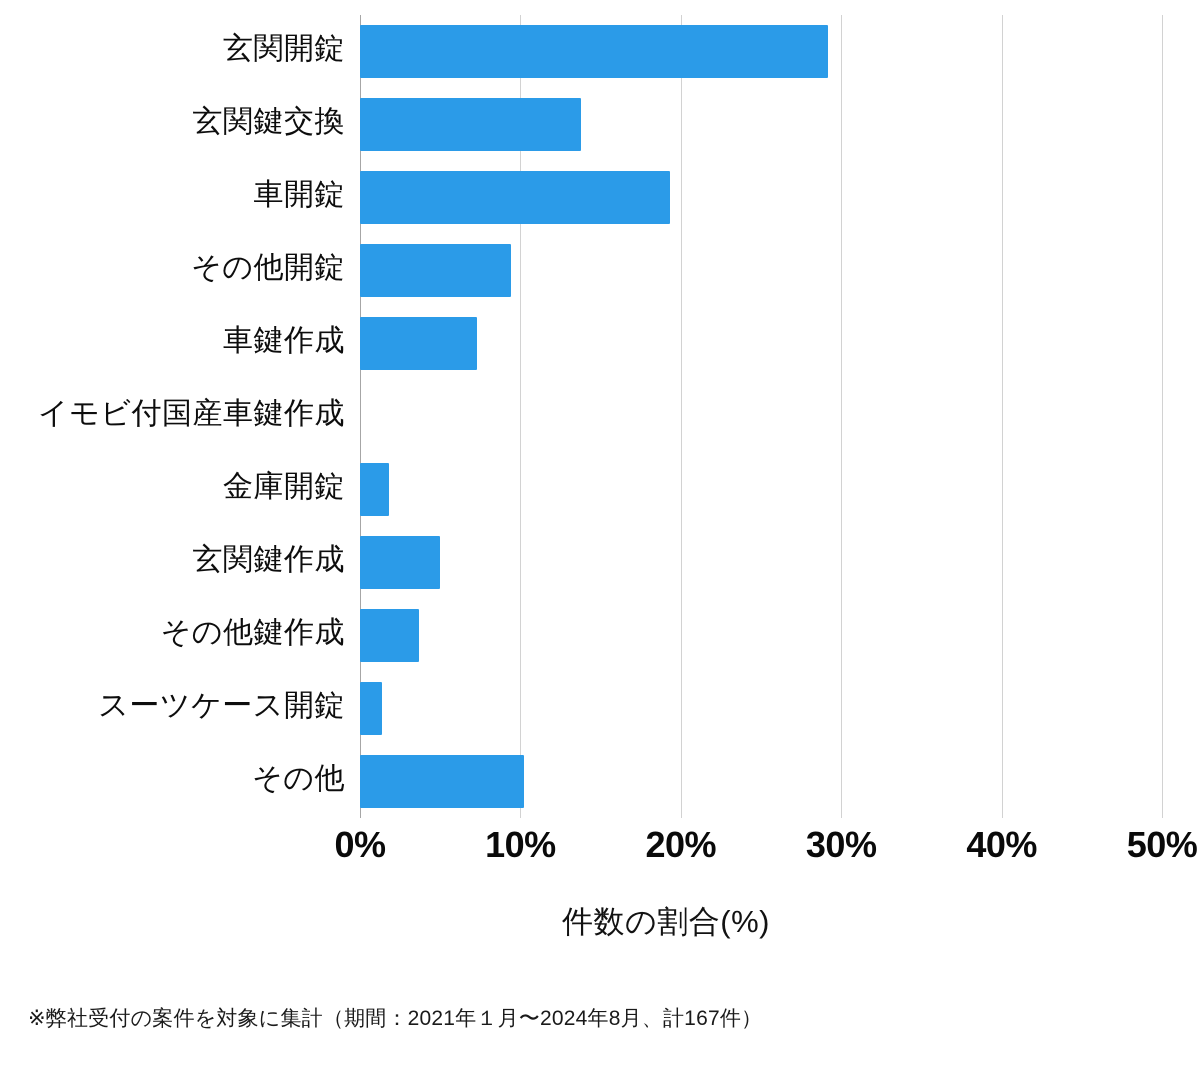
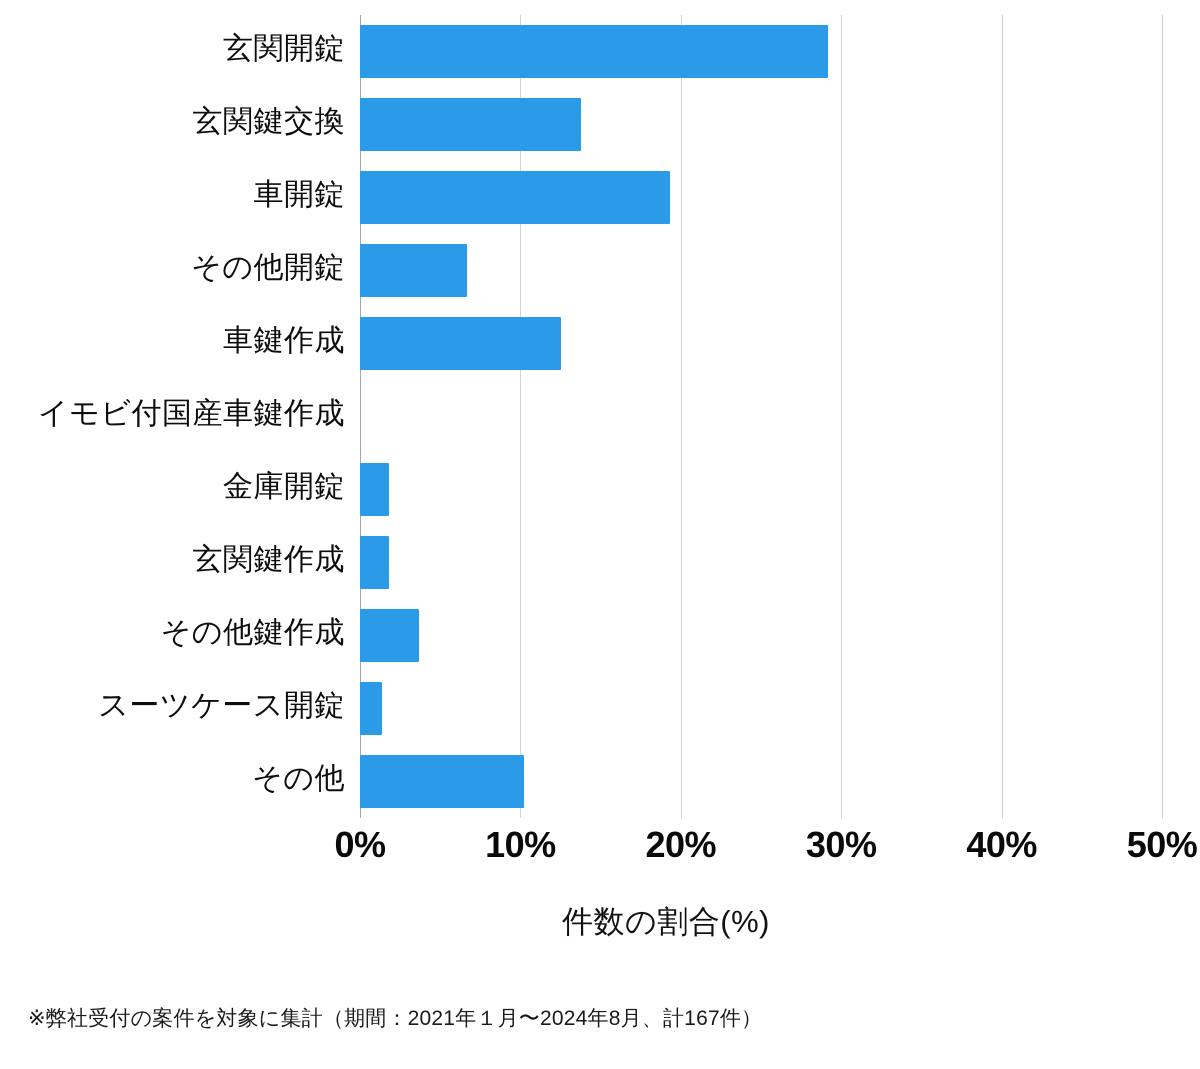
その他開錠: 9.4% -> 6.7%
車鍵作成: 7.3% -> 12.5%
玄関鍵作成: 5.0% -> 1.8%
